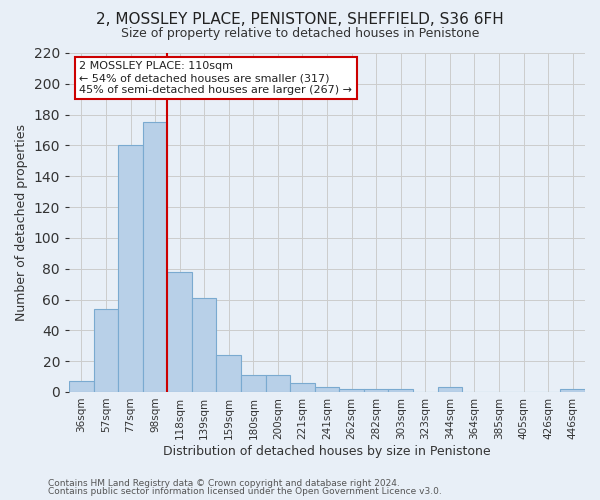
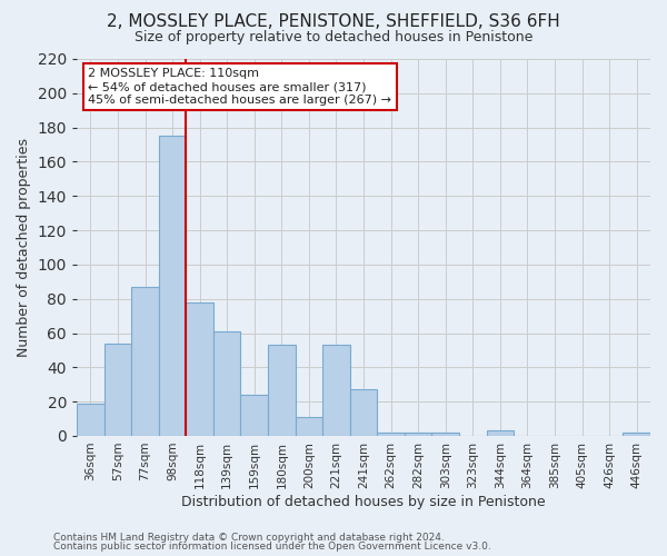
36sqm: 7 -> 19
77sqm: 160 -> 87
180sqm: 11 -> 53
221sqm: 6 -> 53
241sqm: 3 -> 27
